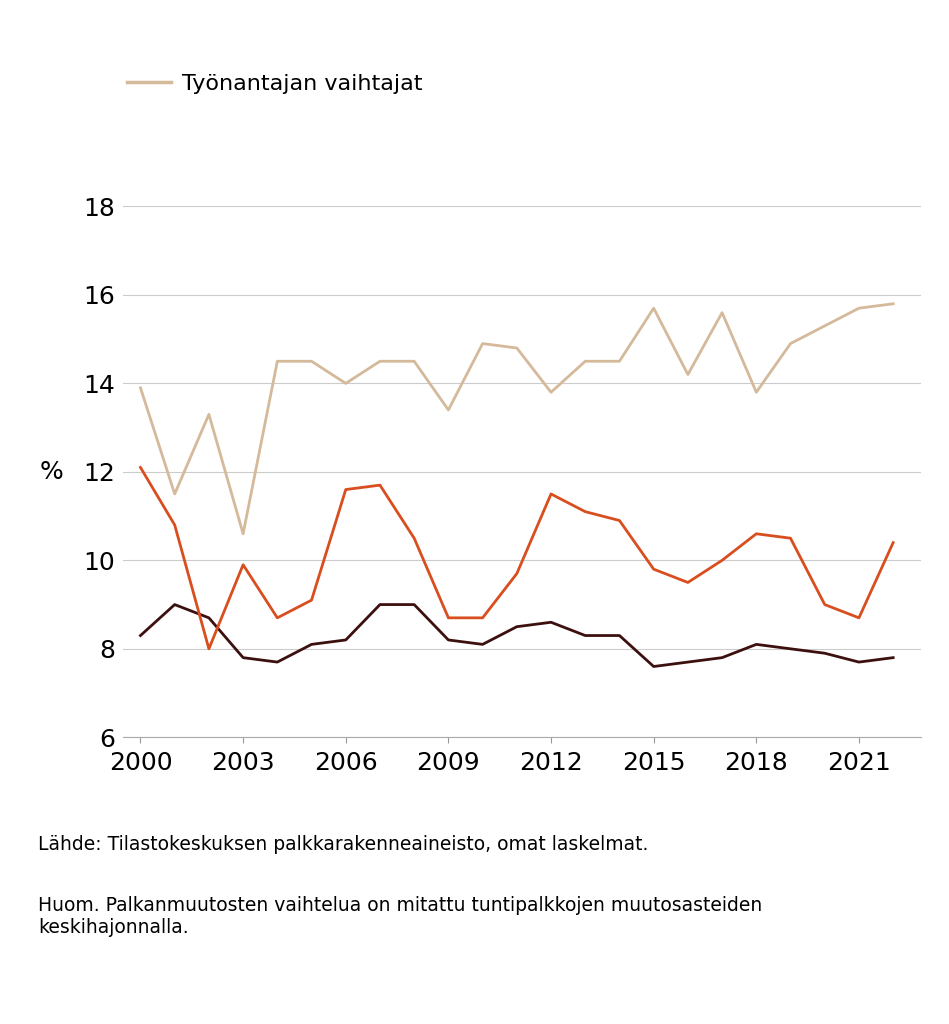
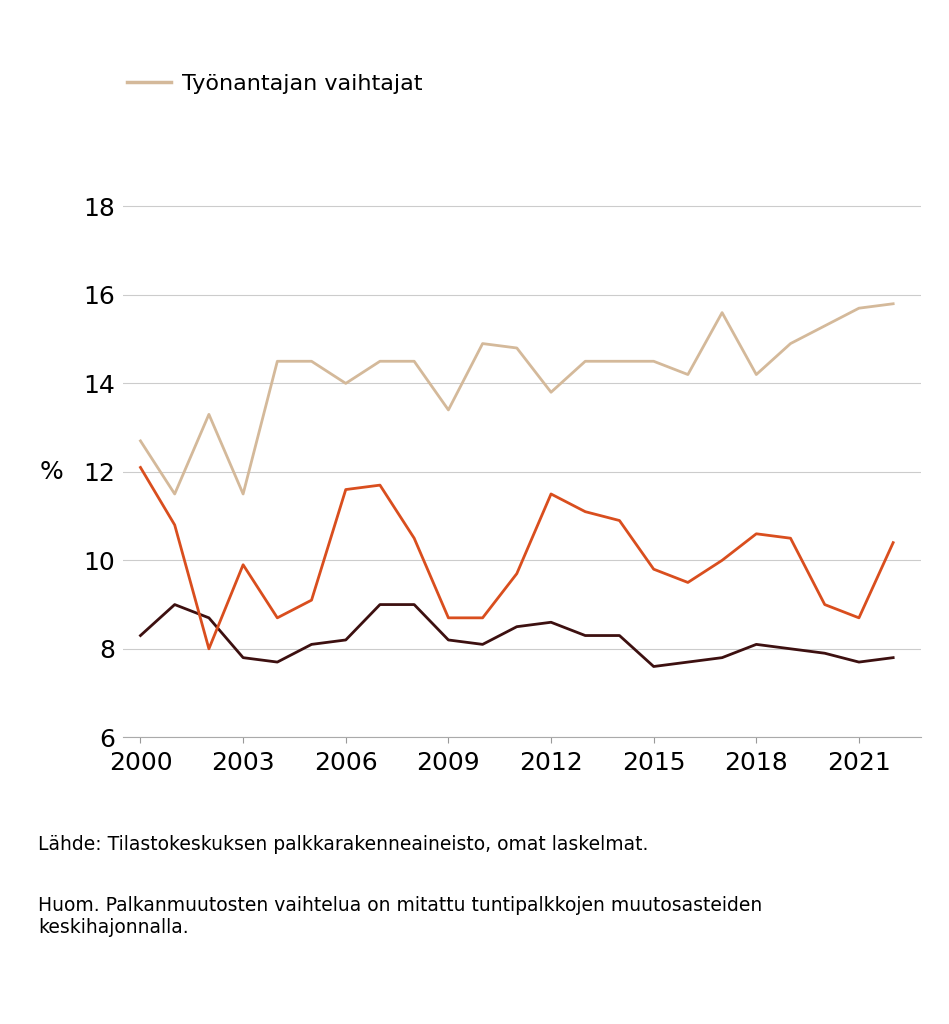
Työnantajan vaihtajat/2000: 13.9 -> 12.7
Työnantajan vaihtajat/2003: 10.6 -> 11.5
Työnantajan vaihtajat/2015: 15.7 -> 14.5
Työnantajan vaihtajat/2018: 13.8 -> 14.2
